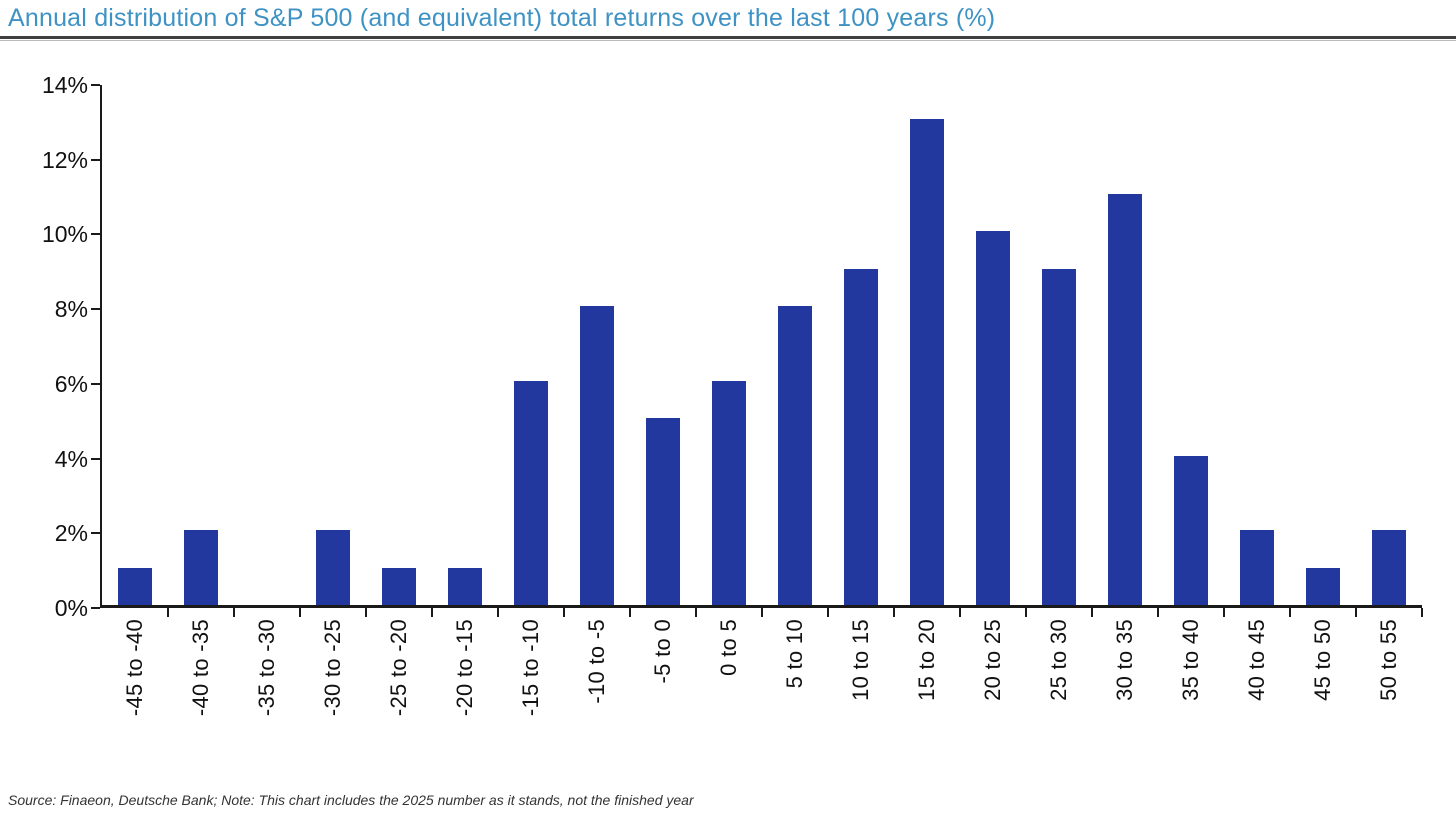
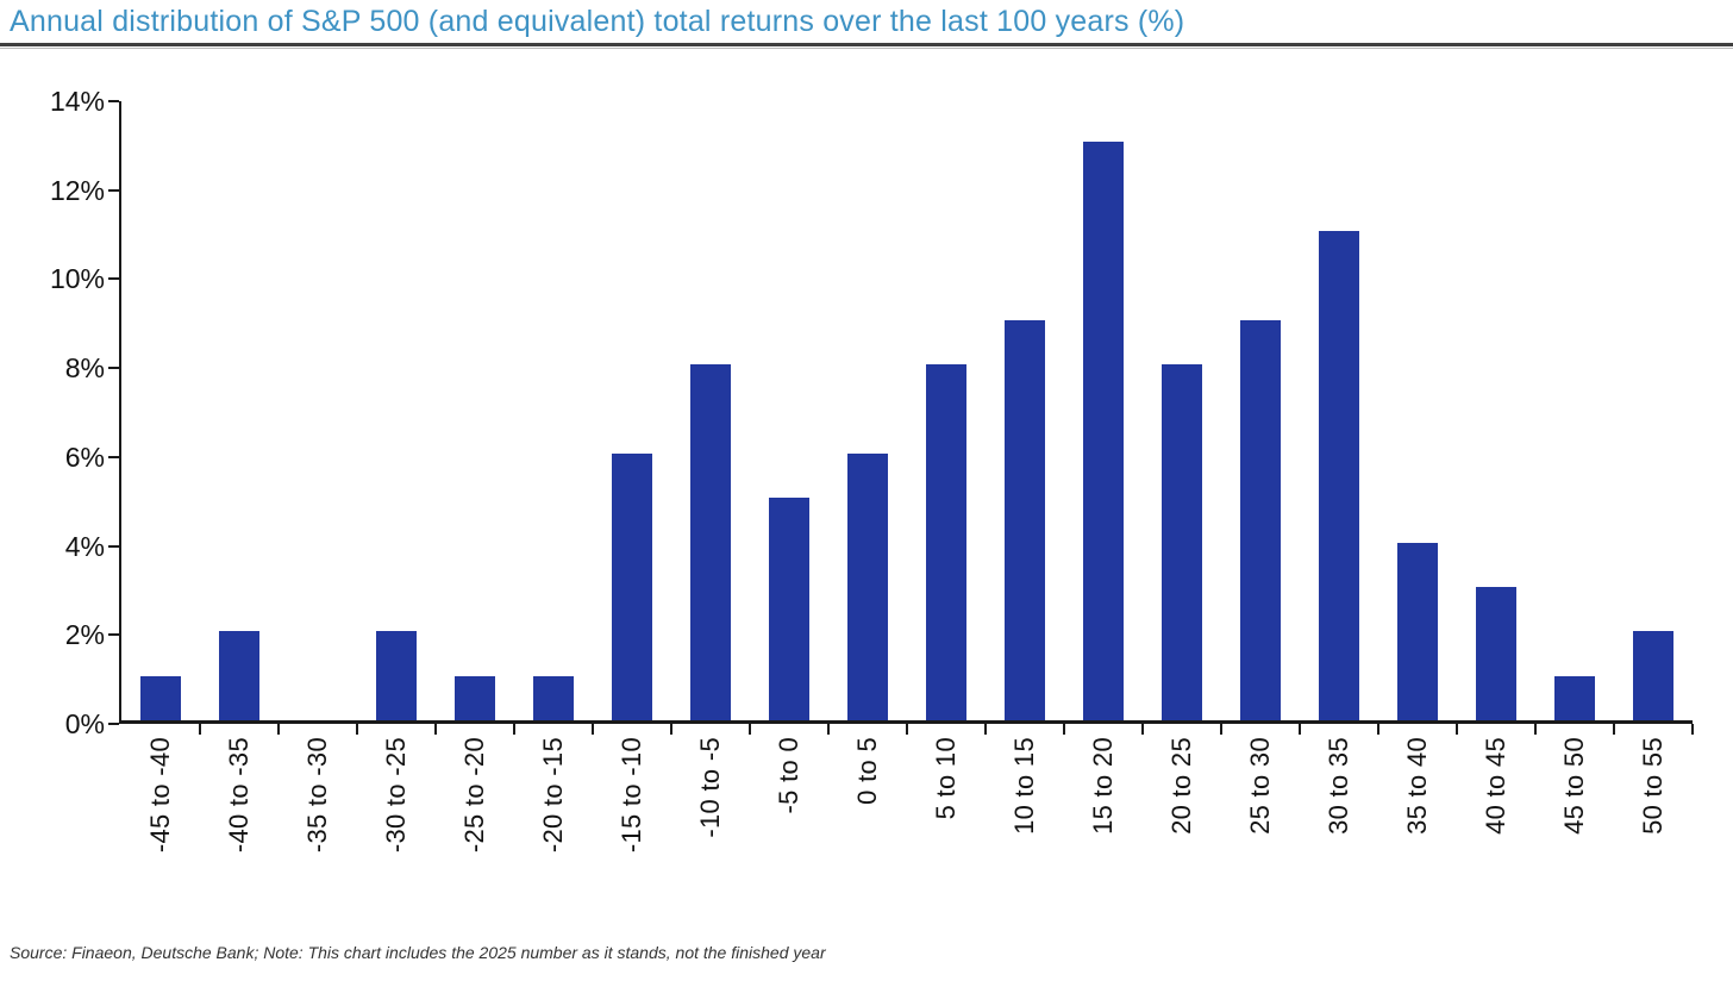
20 to 25: 10% -> 8%
40 to 45: 2% -> 3%
